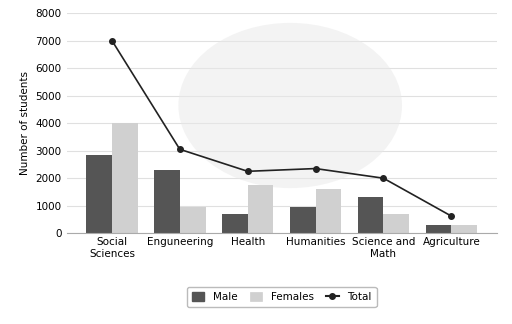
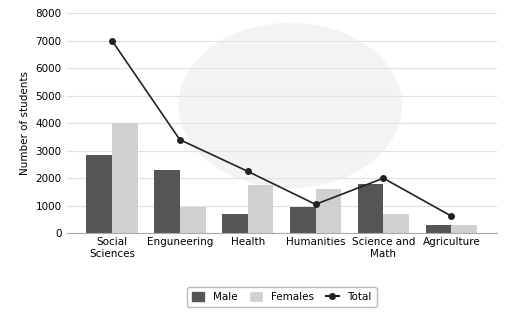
Total/Enguneering: 3050 -> 3400
Total/Humanities: 2350 -> 1050
Male/Science and Math: 1300 -> 1800
